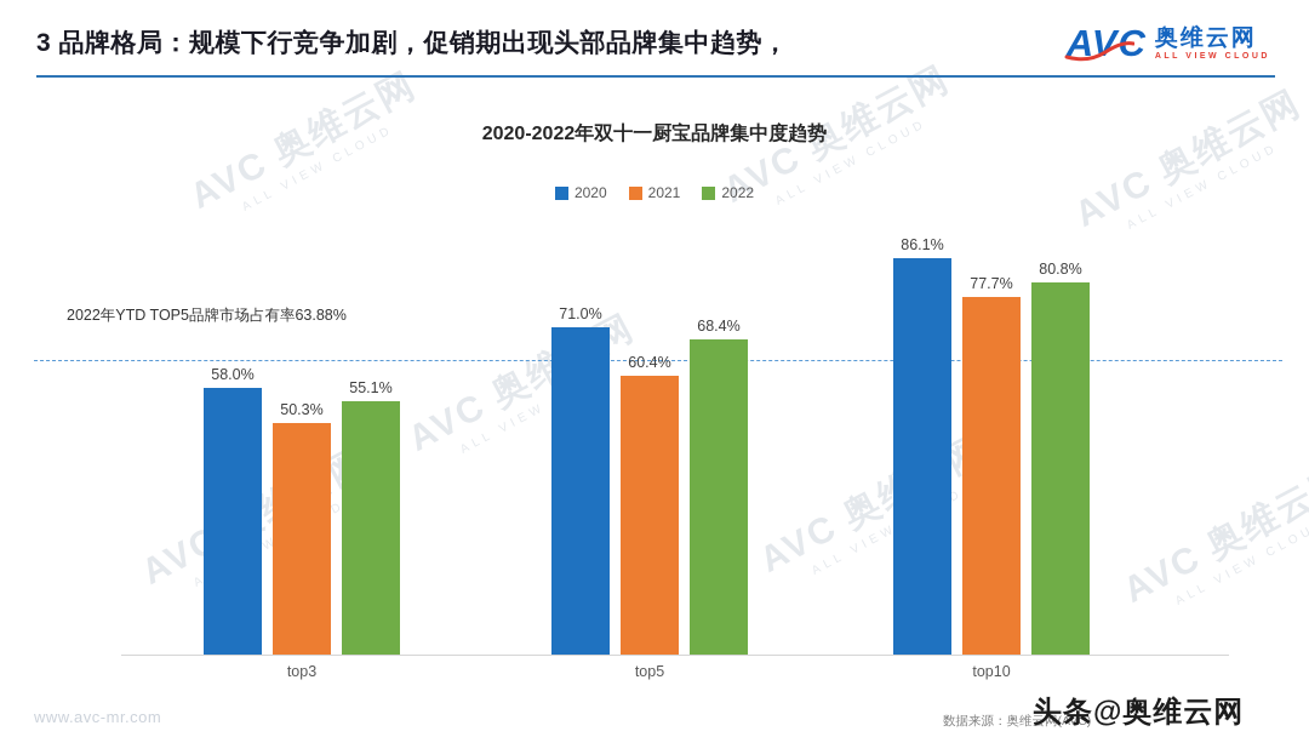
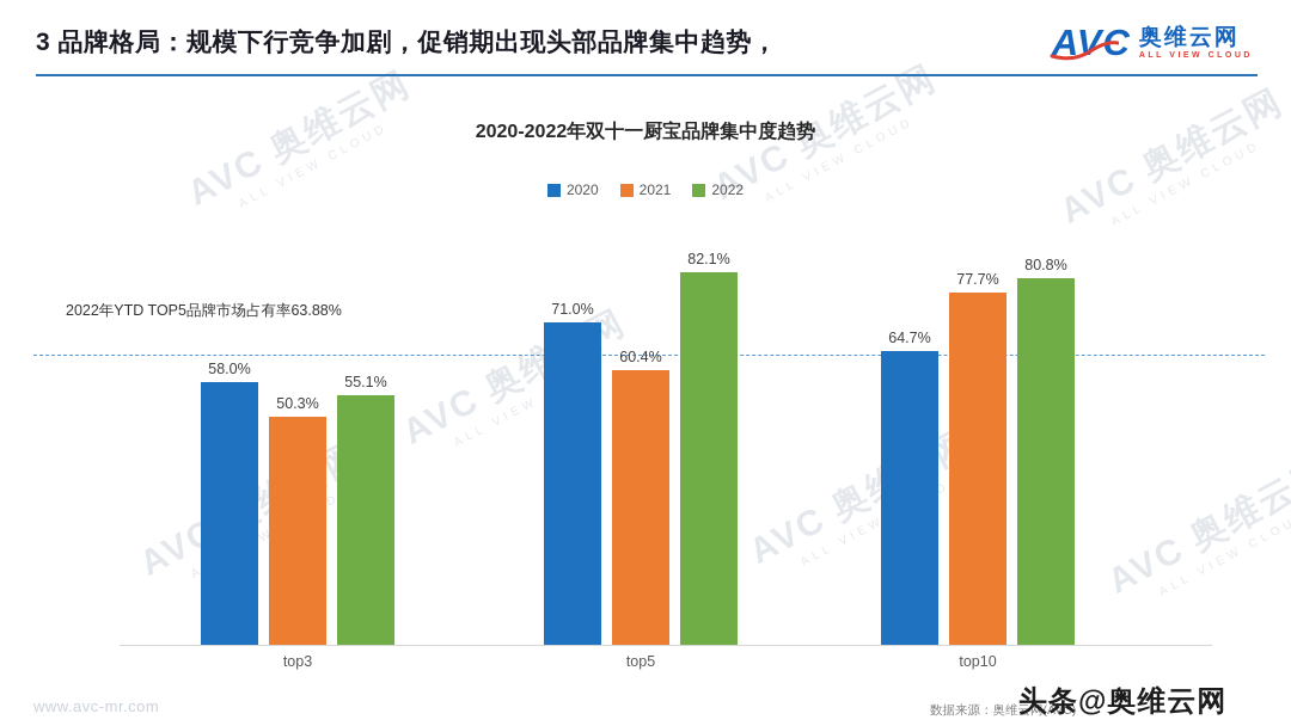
2022/top5: 68.4% -> 82.1%
2020/top10: 86.1% -> 64.7%
